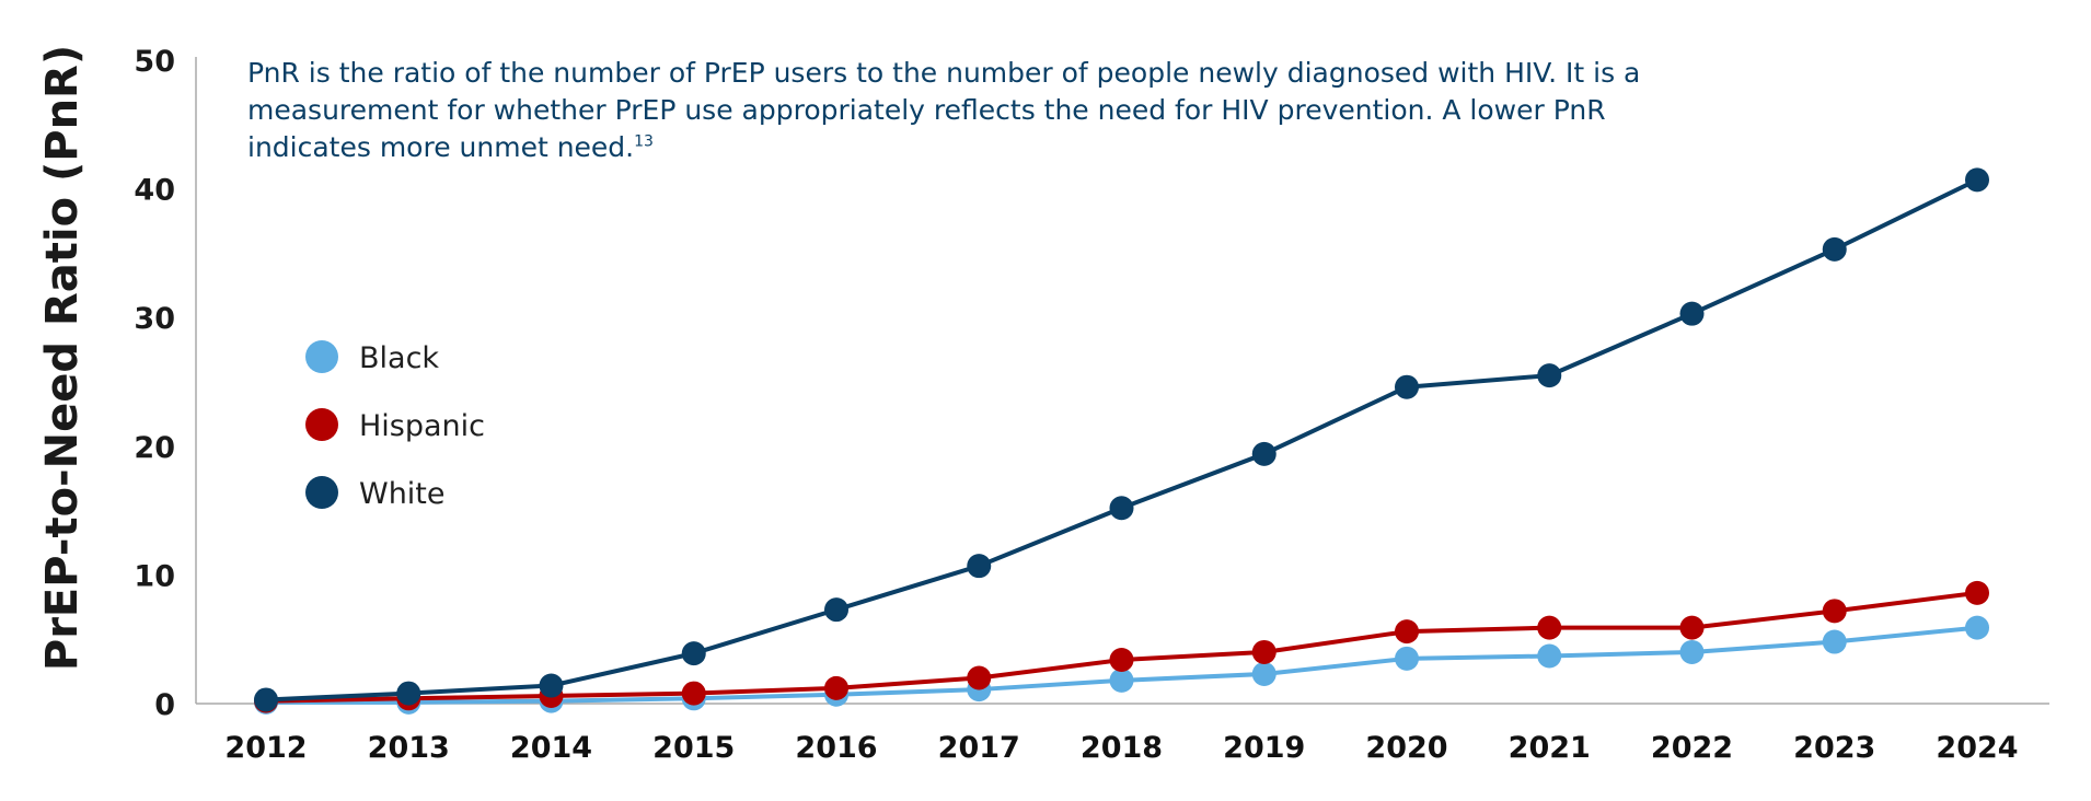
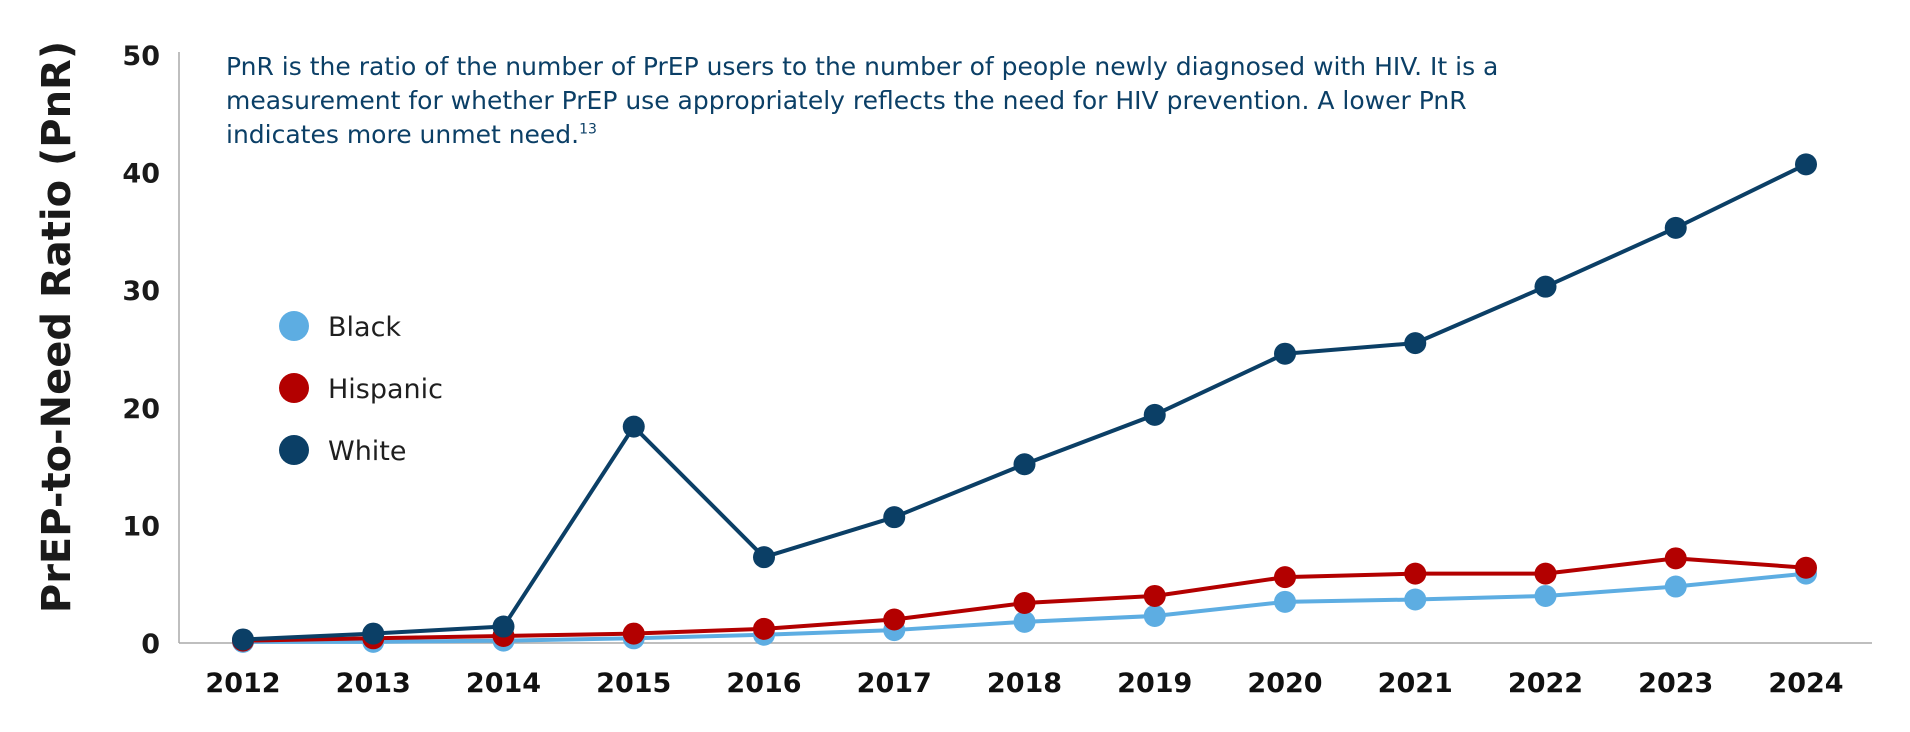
White/2015: 3.9 -> 18.4
Hispanic/2024: 8.6 -> 6.4
